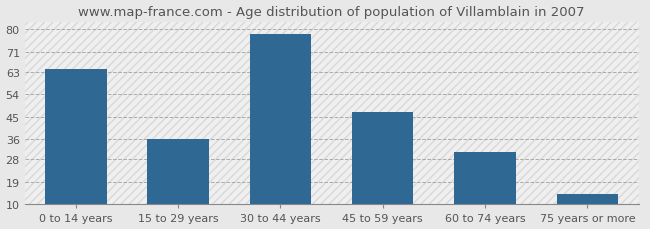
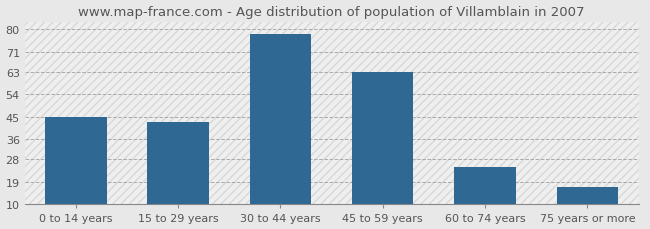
0 to 14 years: 64 -> 45
15 to 29 years: 36 -> 43
45 to 59 years: 47 -> 63
60 to 74 years: 31 -> 25
75 years or more: 14 -> 17
